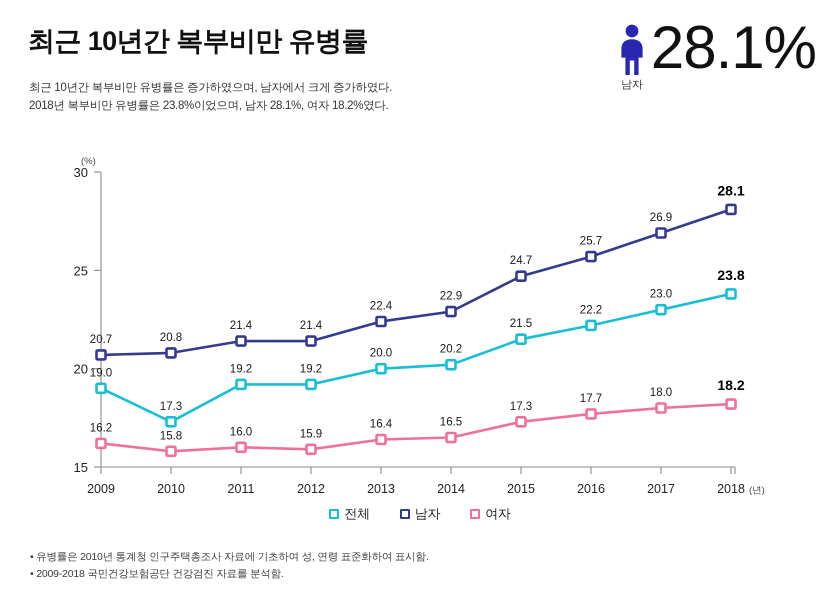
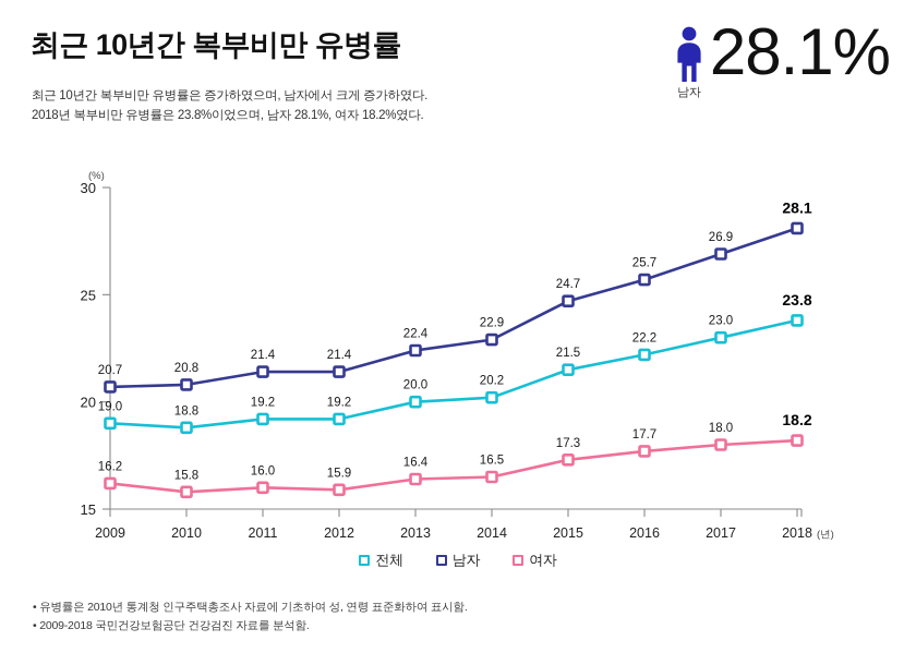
전체/2010: 17.3 -> 18.8
